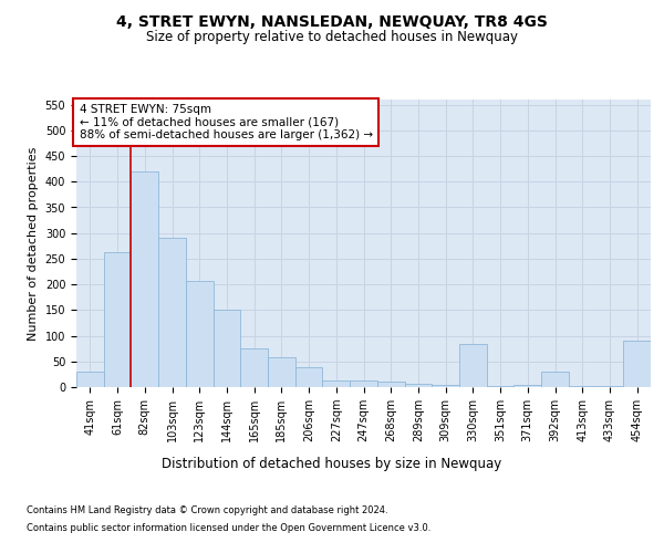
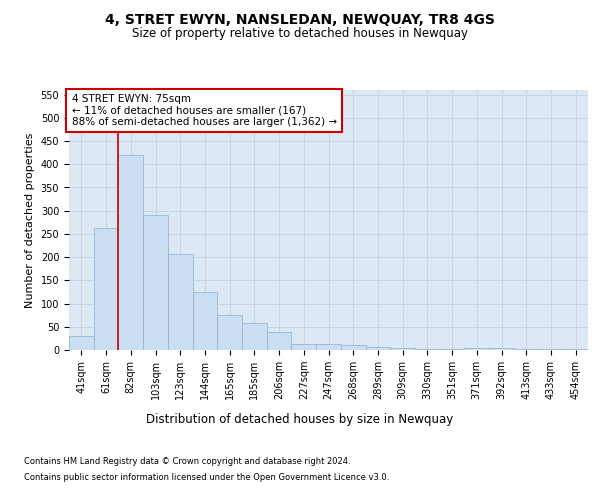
144sqm: 150 -> 125
330sqm: 85 -> 2
392sqm: 30 -> 5
454sqm: 90 -> 2
